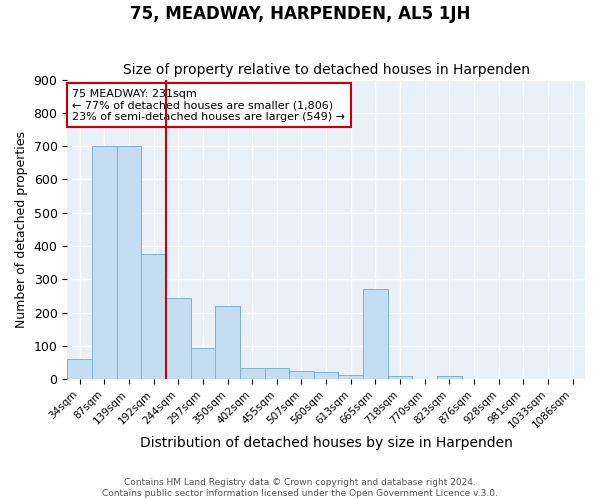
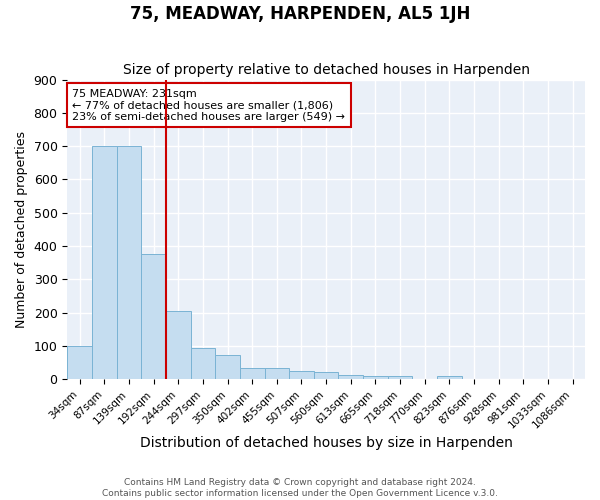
34sqm: 60 -> 100
244sqm: 245 -> 205
350sqm: 220 -> 72
665sqm: 270 -> 10
